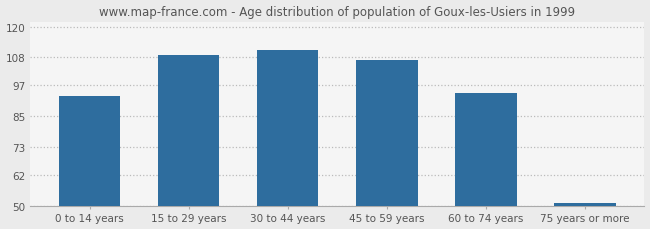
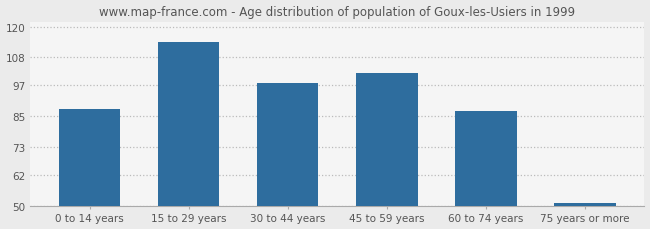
0 to 14 years: 93 -> 88
15 to 29 years: 109 -> 114
30 to 44 years: 111 -> 98
45 to 59 years: 107 -> 102
60 to 74 years: 94 -> 87
